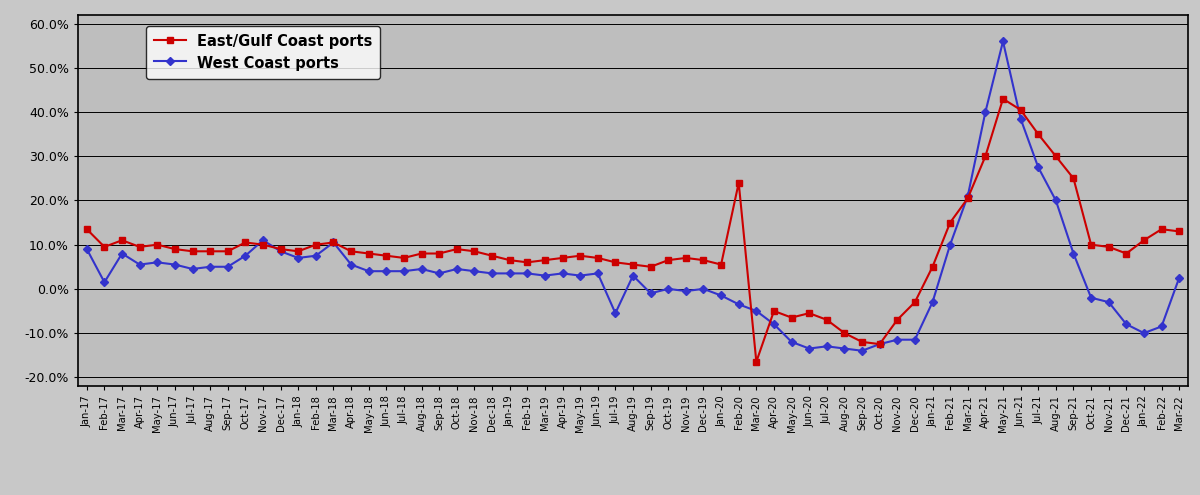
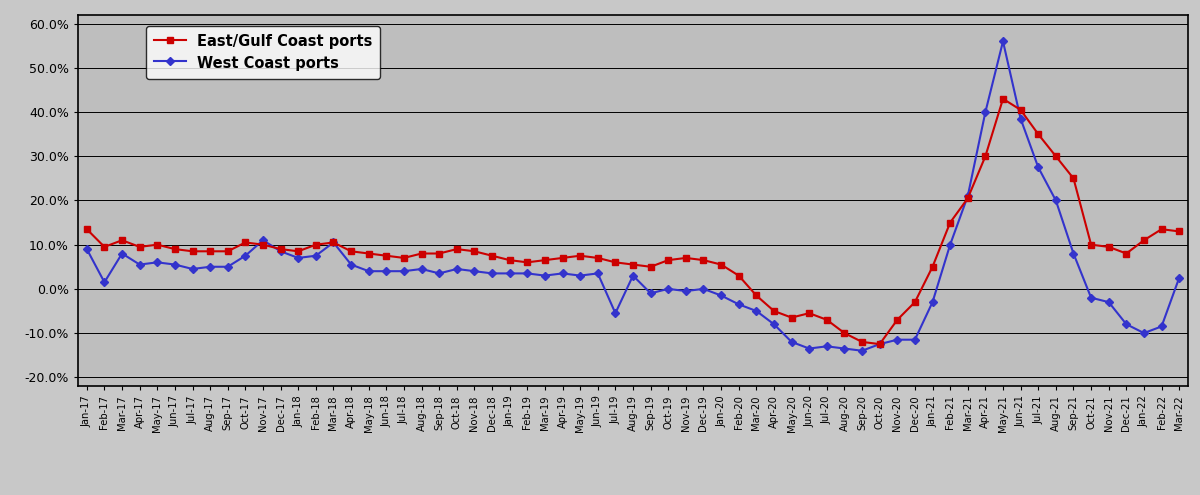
East/Gulf Coast ports/Feb-20: 24.0% -> 3.0%
East/Gulf Coast ports/Mar-20: -16.5% -> -1.5%
